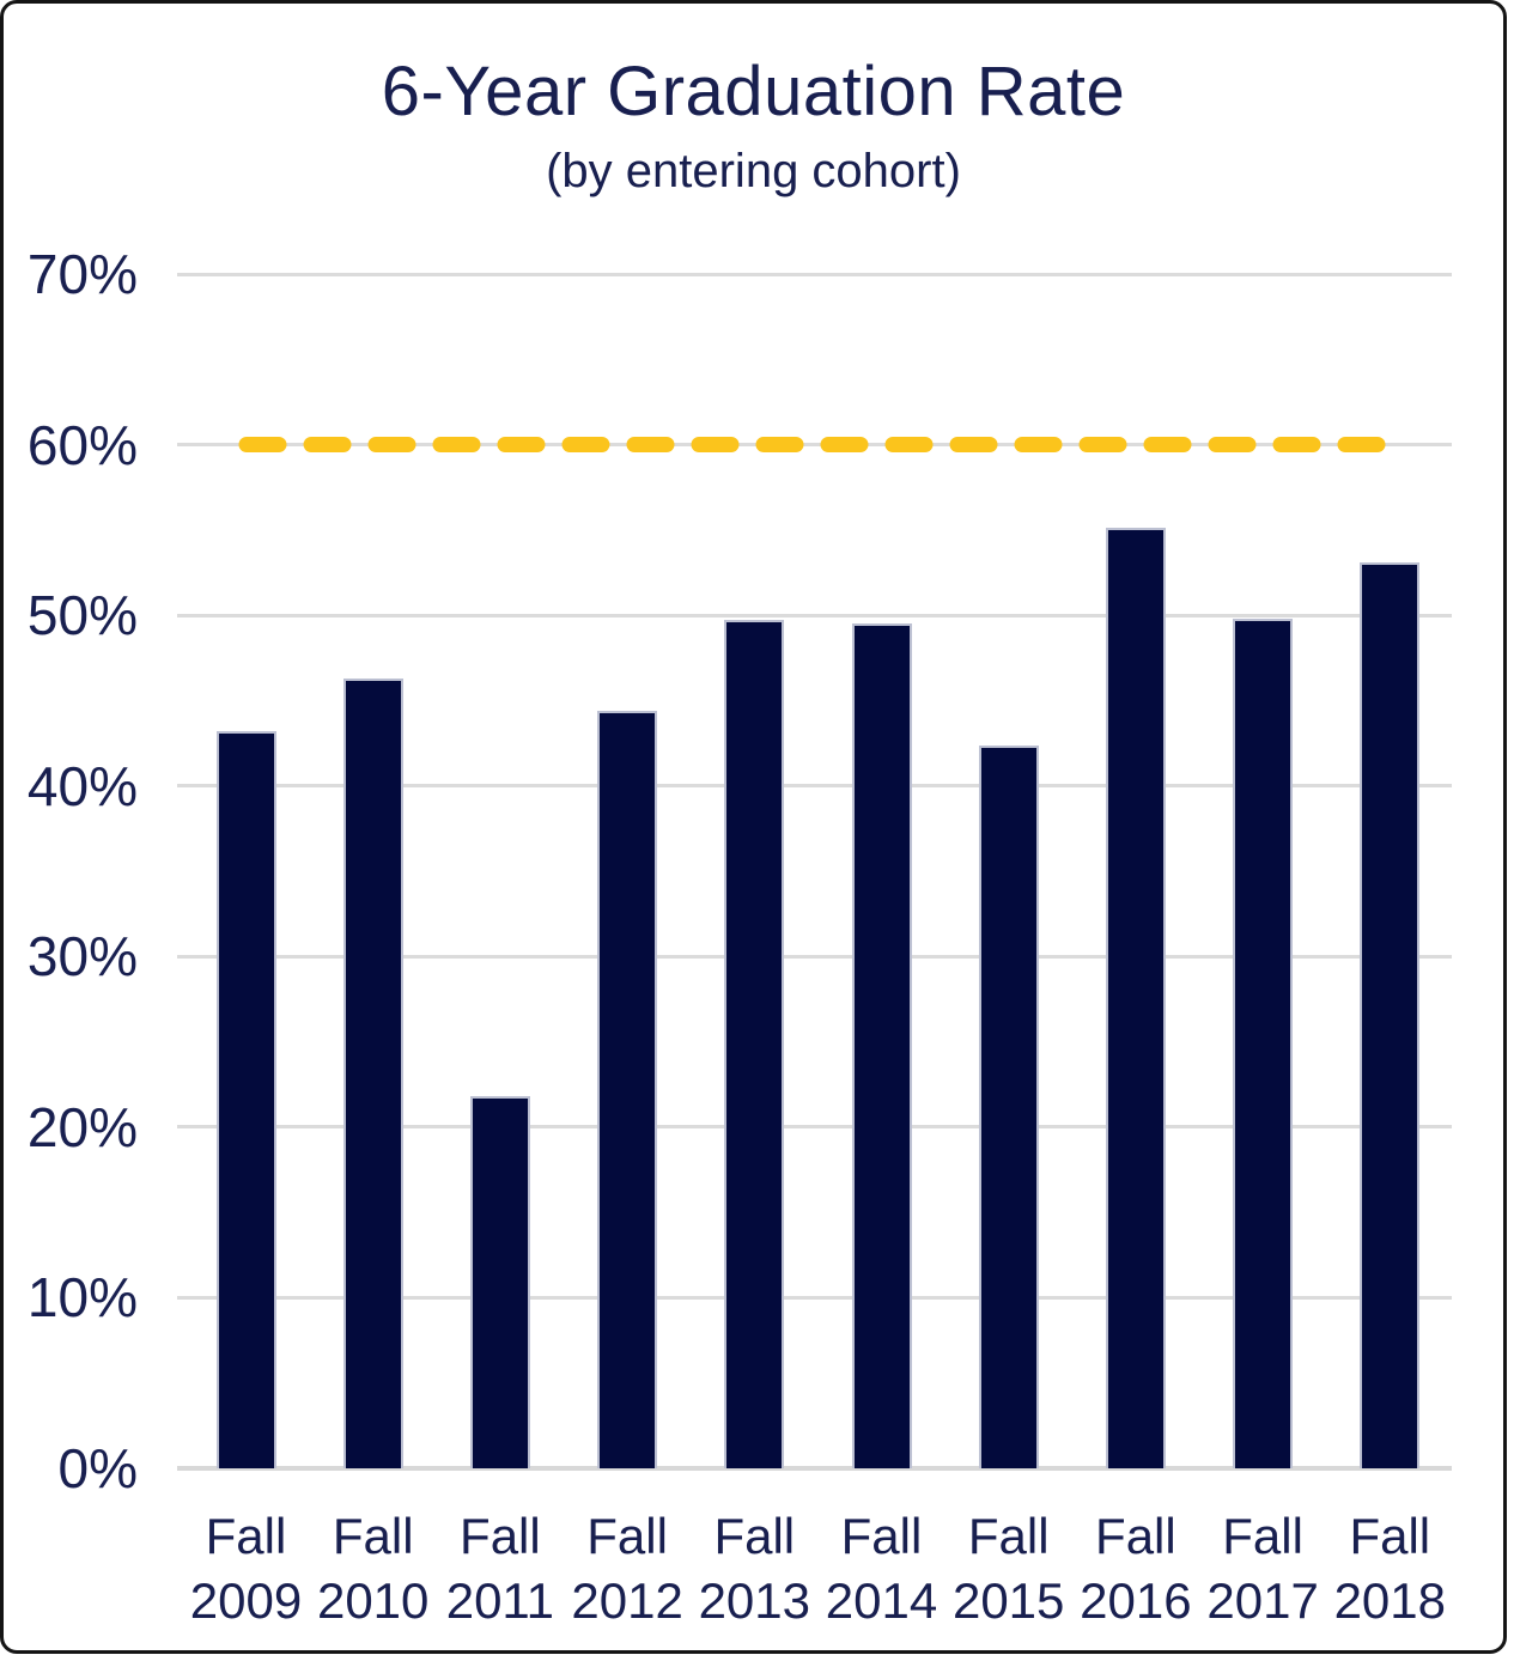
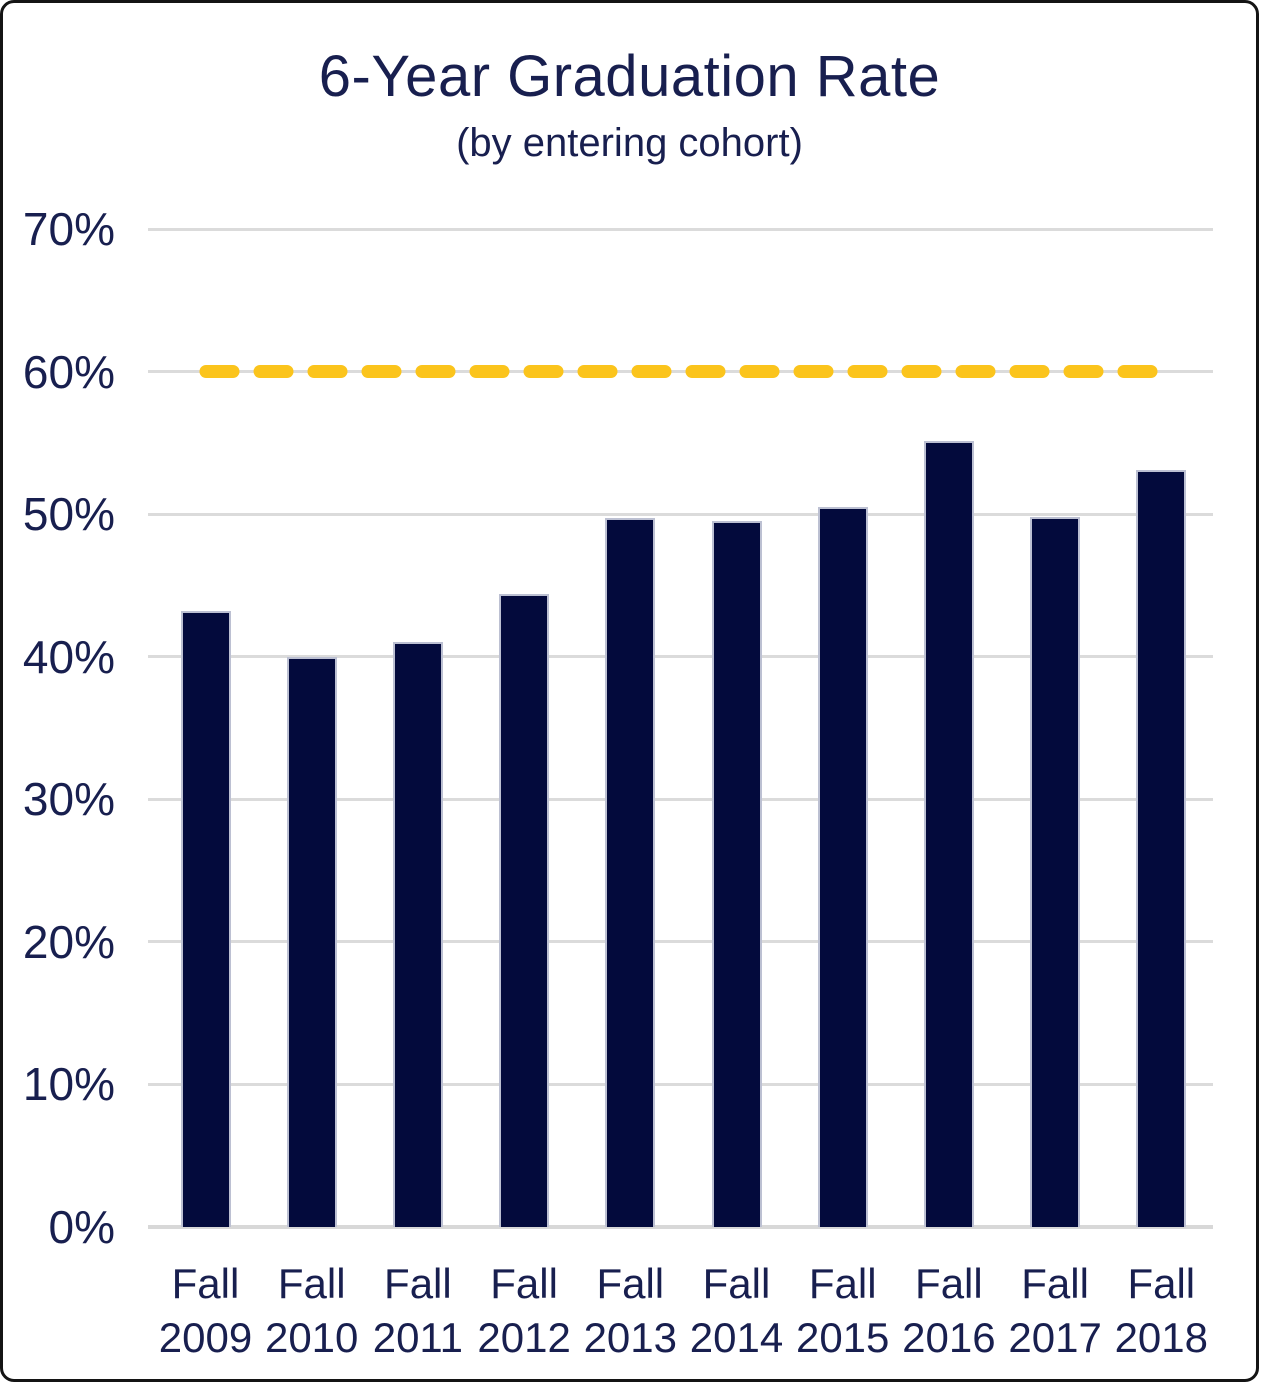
Fall 2010: 46.3% -> 40.0%
Fall 2011: 21.8% -> 41.0%
Fall 2015: 42.4% -> 50.5%
